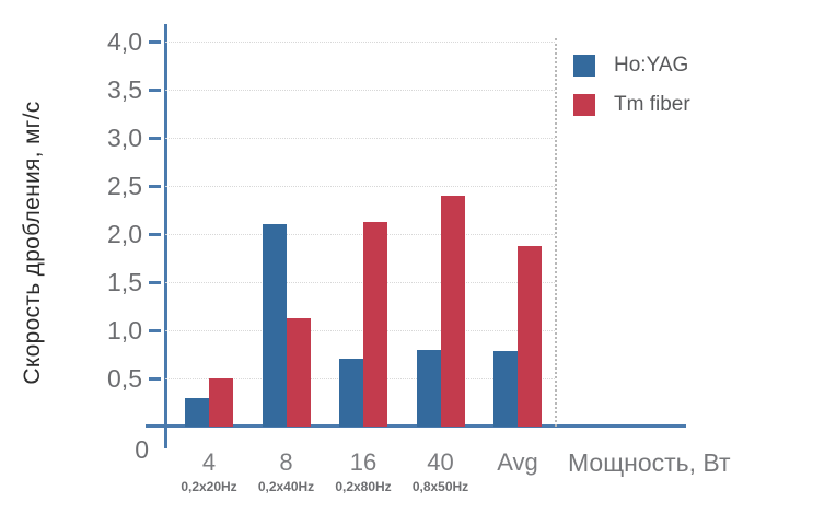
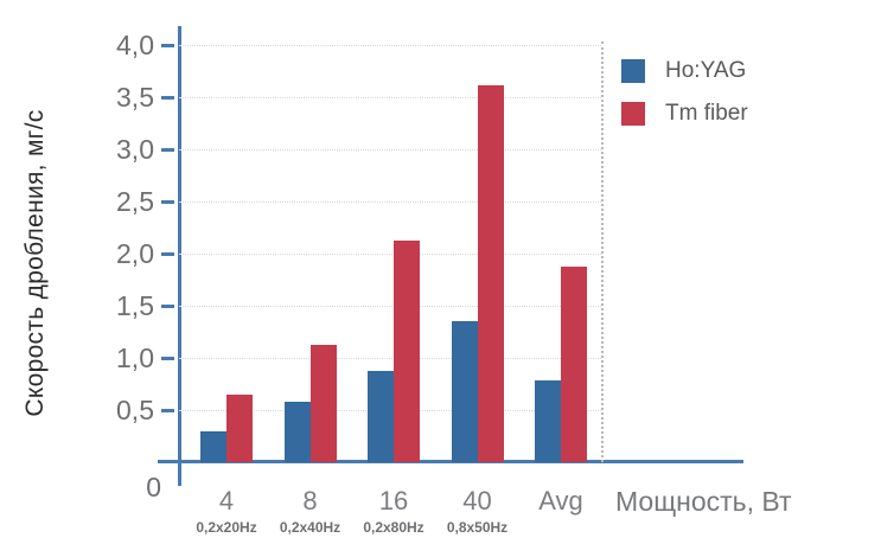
Tm fiber/4: 0,5 -> 0,7
Ho:YAG/8: 2,1 -> 0,6
Ho:YAG/16: 0,7 -> 0,9
Ho:YAG/40: 0,8 -> 1,4
Tm fiber/40: 2,4 -> 3,6
